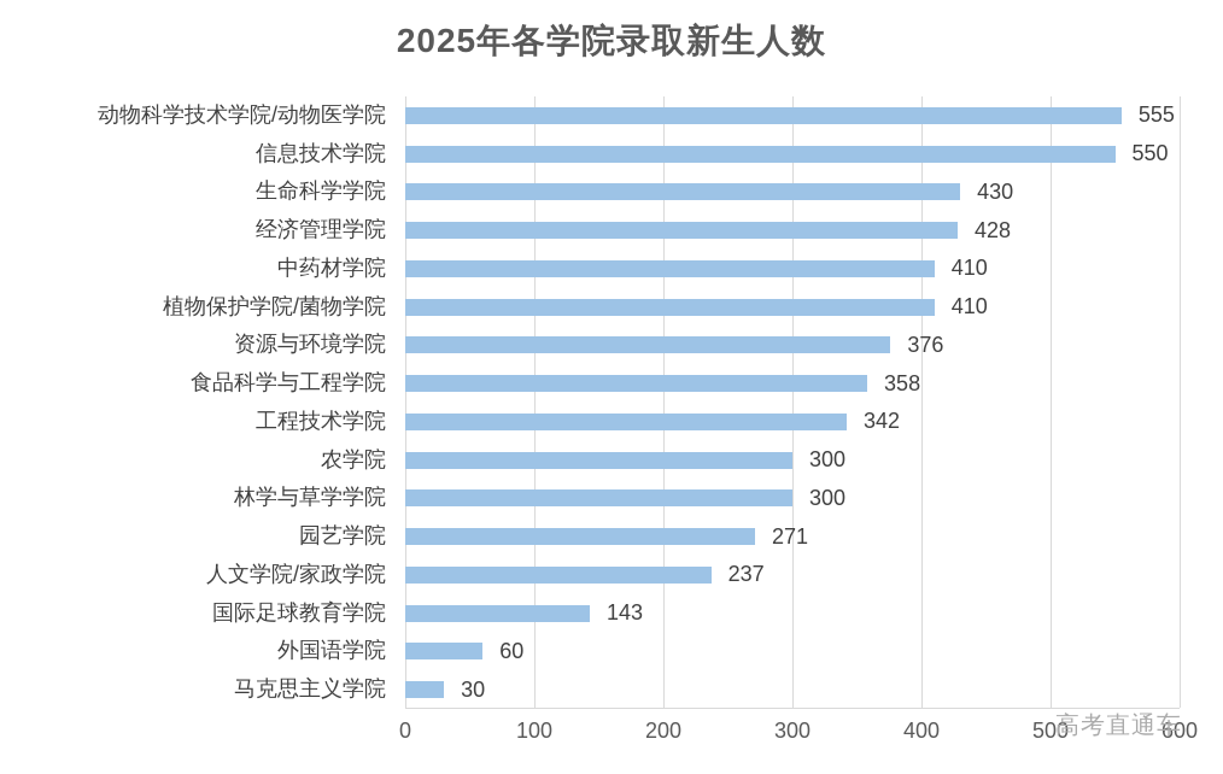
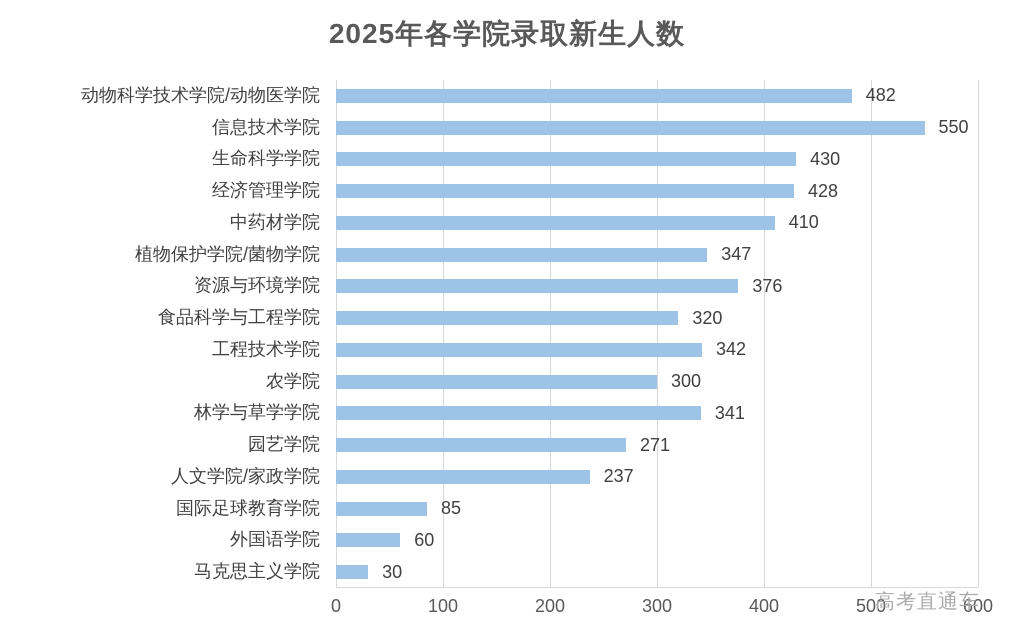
动物科学技术学院/动物医学院: 555 -> 482
植物保护学院/菌物学院: 410 -> 347
食品科学与工程学院: 358 -> 320
林学与草学学院: 300 -> 341
国际足球教育学院: 143 -> 85
